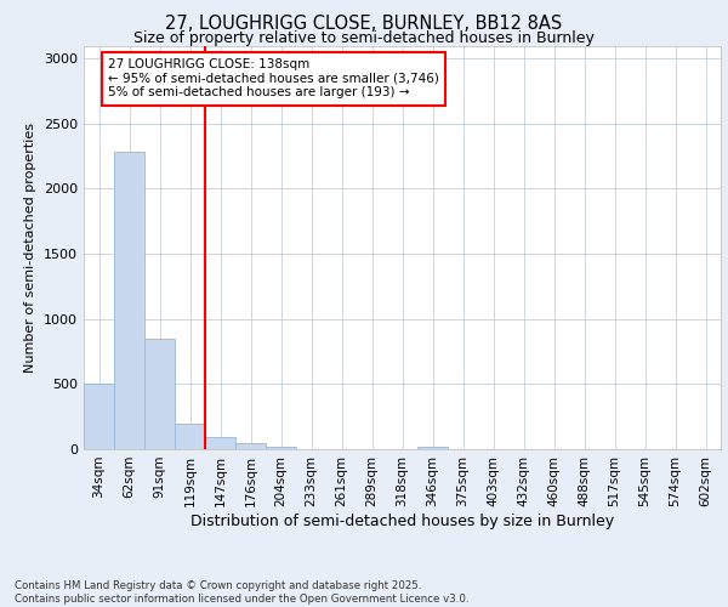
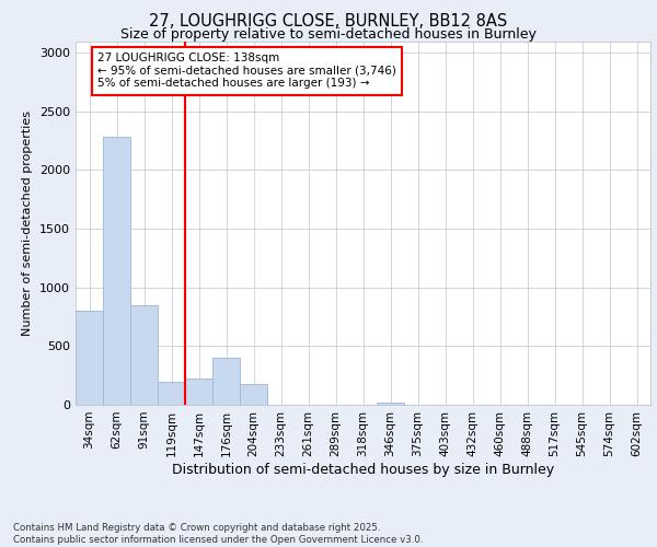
34sqm: 500 -> 800
147sqm: 90 -> 220
176sqm: 40 -> 400
204sqm: 20 -> 180
